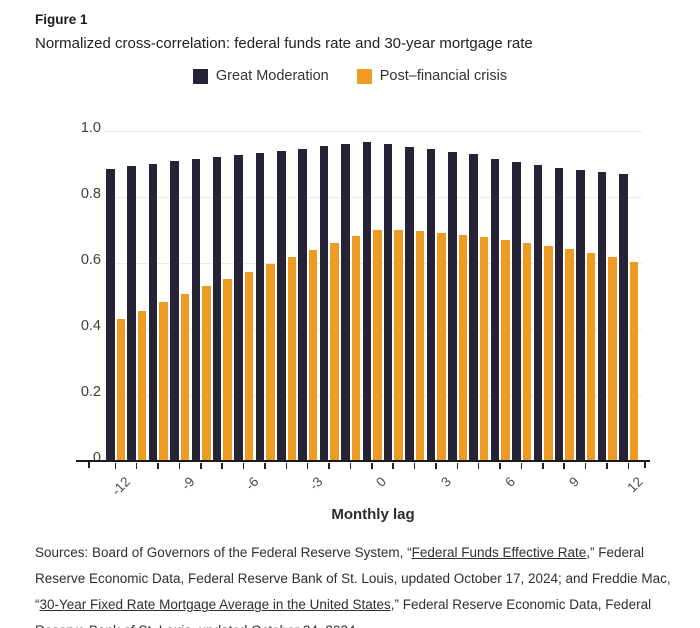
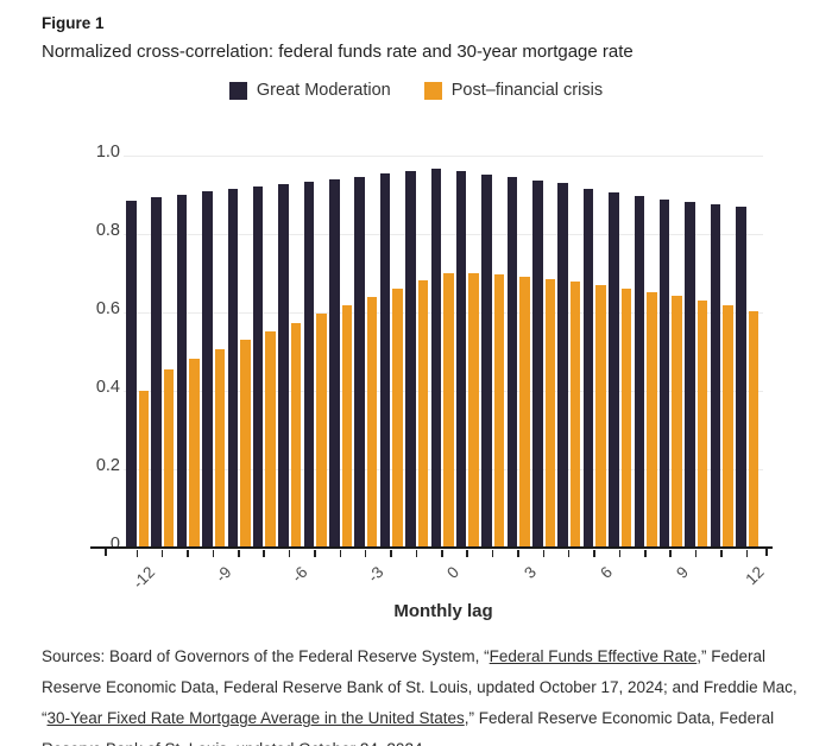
Post–financial crisis/-12: 0.43 -> 0.40
